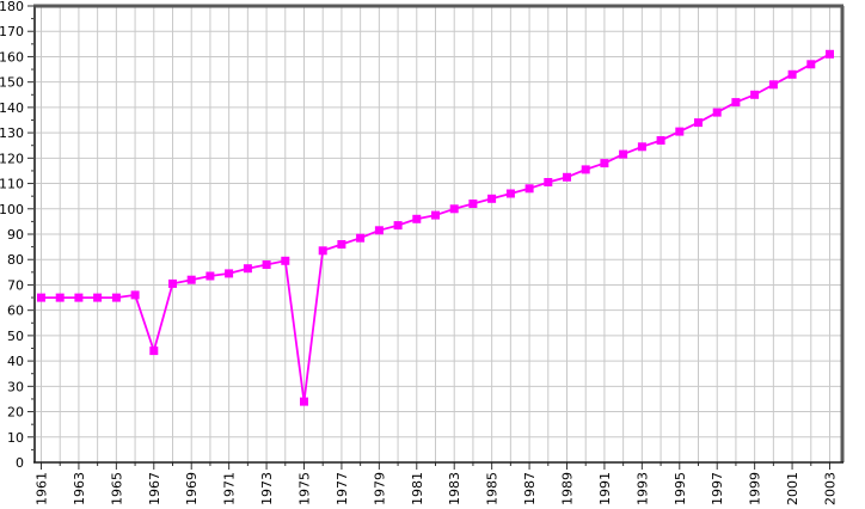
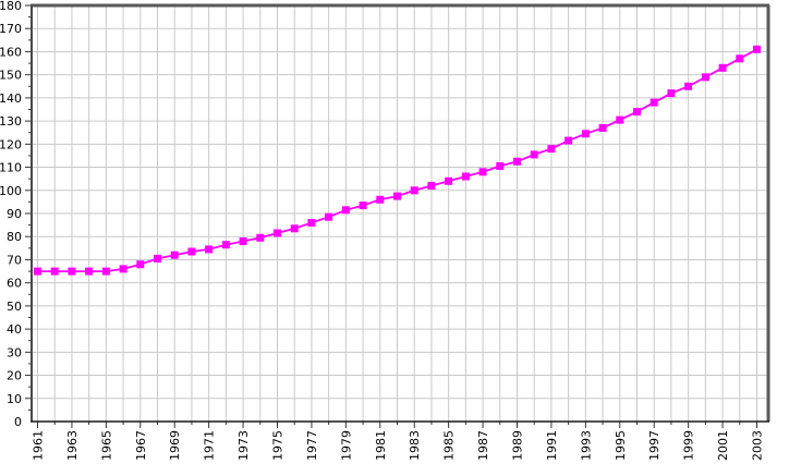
1967: 44 -> 68
1975: 24 -> 82
